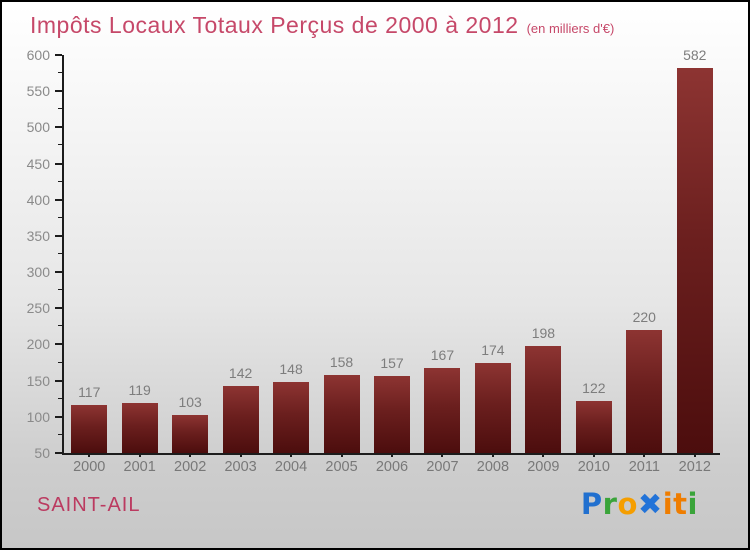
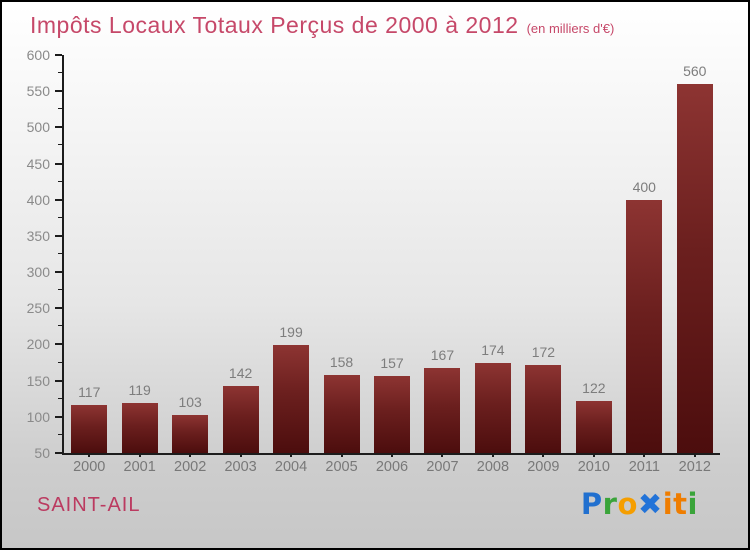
2004: 148 -> 199
2009: 198 -> 172
2011: 220 -> 400
2012: 582 -> 560
